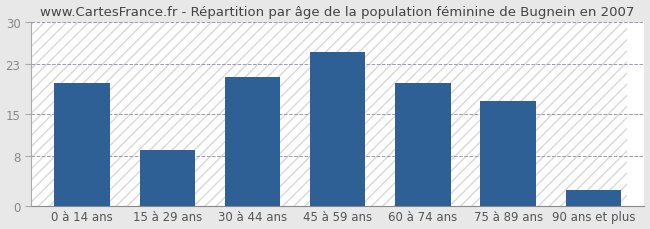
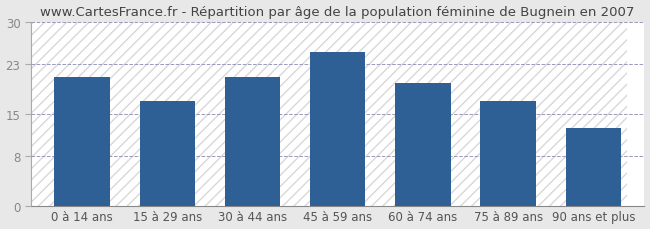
0 à 14 ans: 20.0 -> 21.0
15 à 29 ans: 9.0 -> 17.0
90 ans et plus: 2.5 -> 12.6
